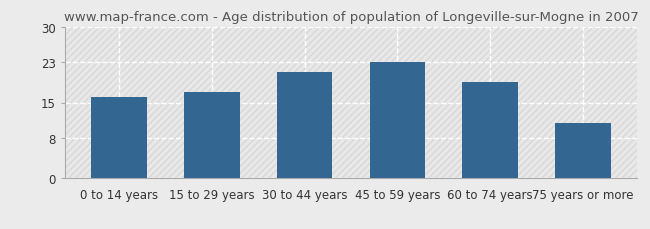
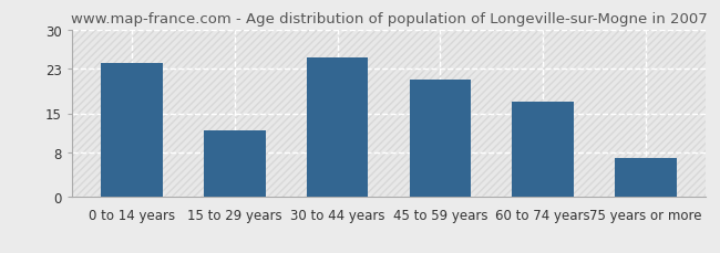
0 to 14 years: 16 -> 24
15 to 29 years: 17 -> 12
30 to 44 years: 21 -> 25
45 to 59 years: 23 -> 21
60 to 74 years: 19 -> 17
75 years or more: 11 -> 7
